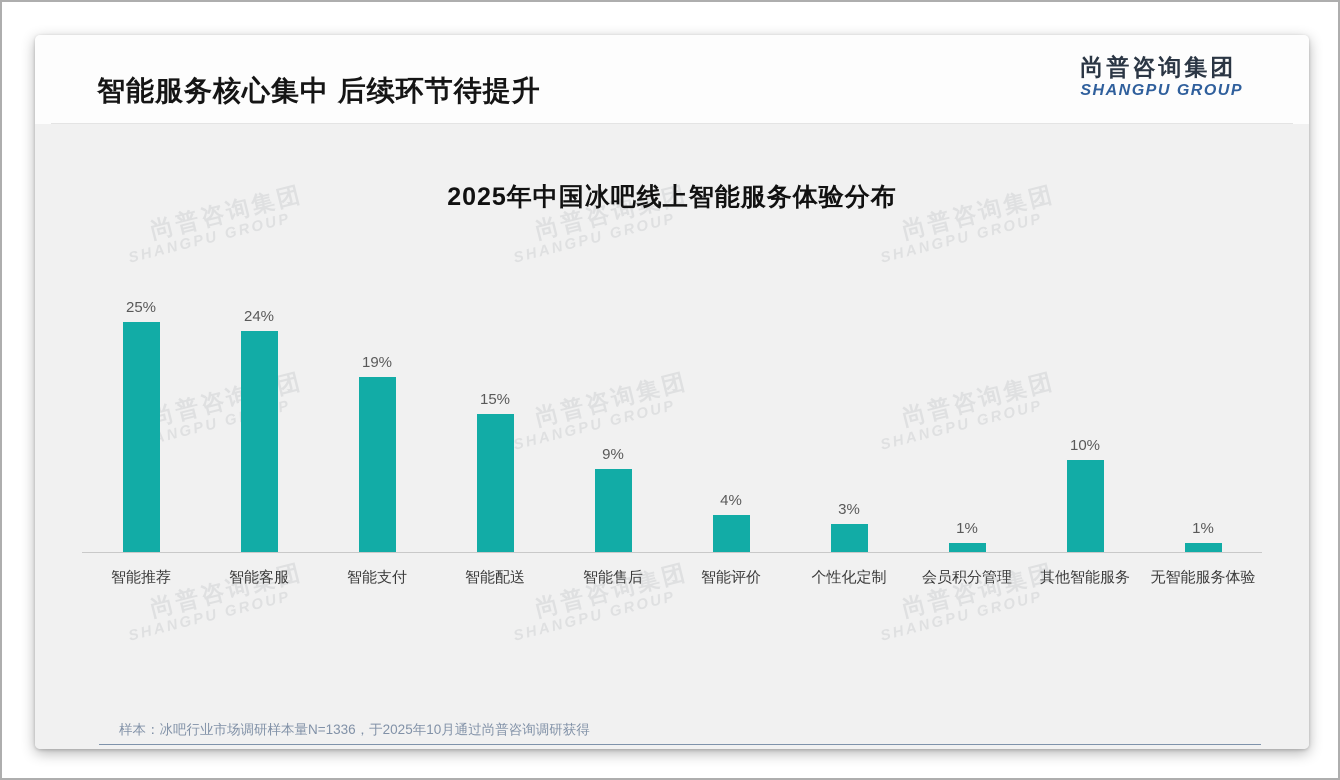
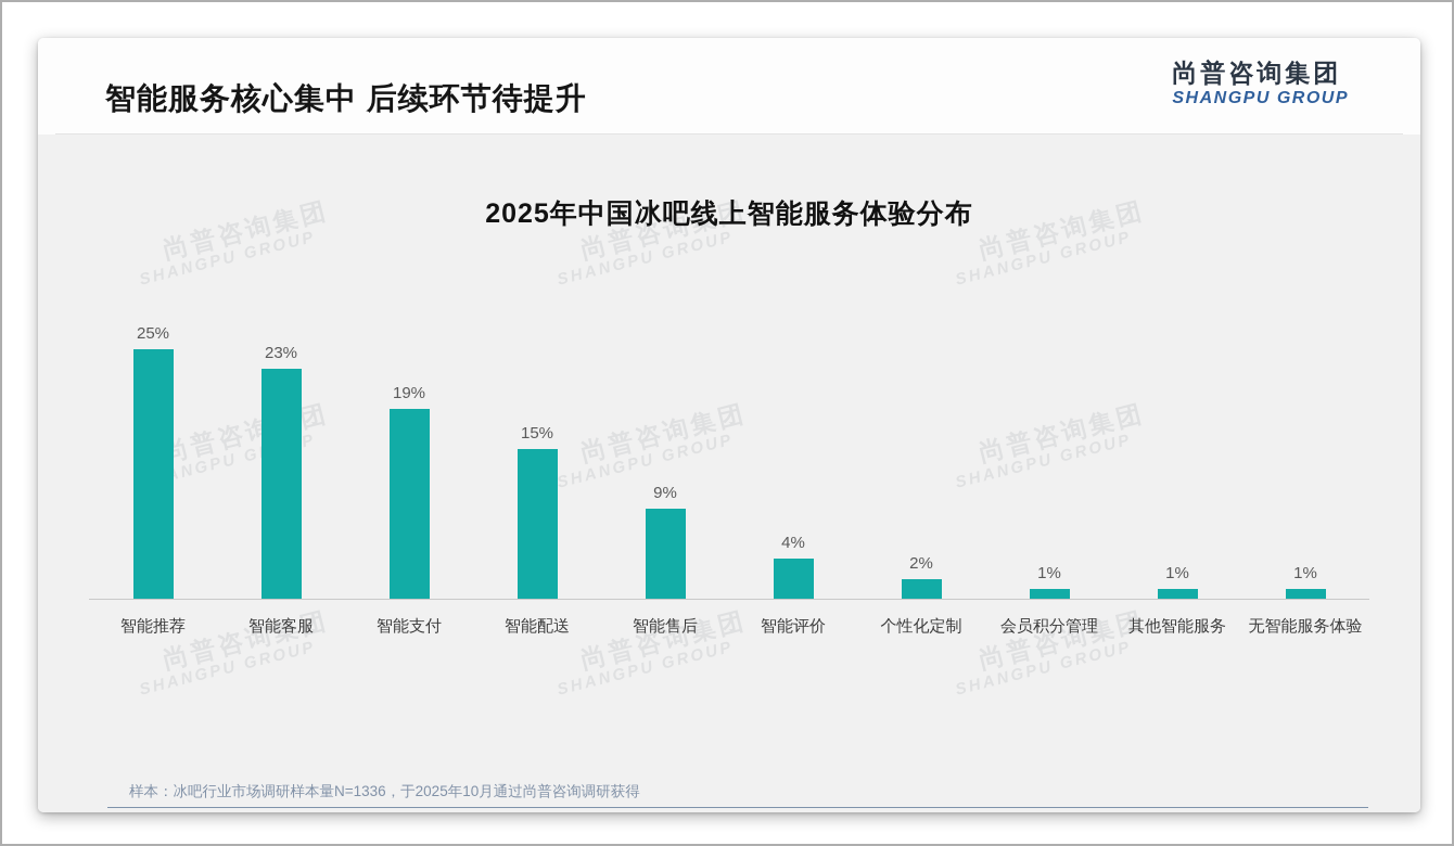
智能客服: 24% -> 23%
个性化定制: 3% -> 2%
其他智能服务: 10% -> 1%
